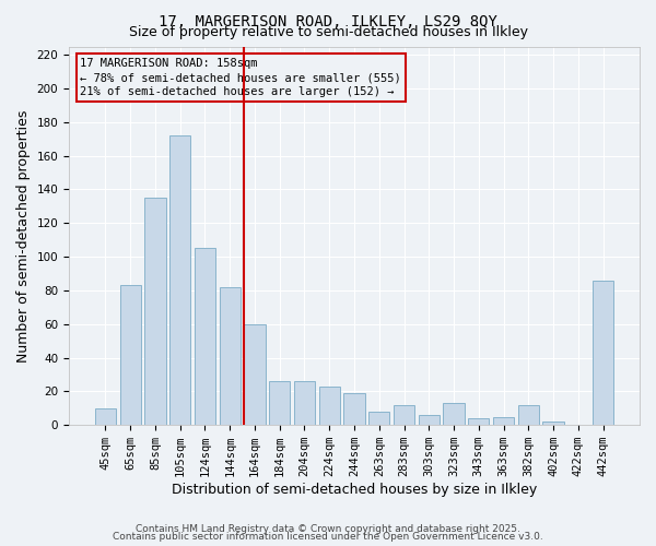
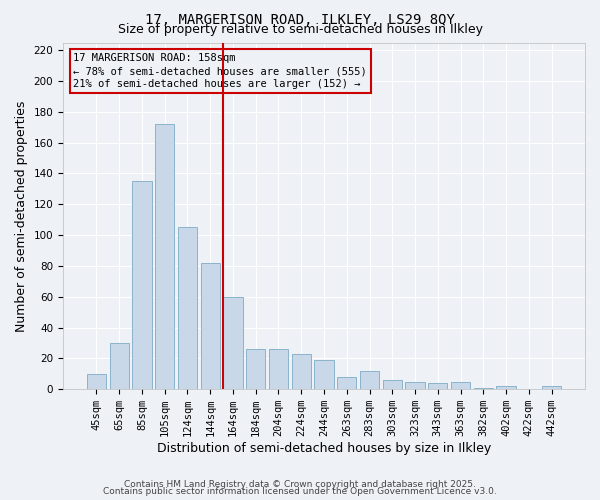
65sqm: 83 -> 30
323sqm: 13 -> 5
382sqm: 12 -> 1
442sqm: 86 -> 2
